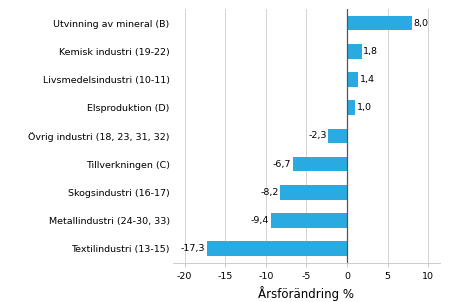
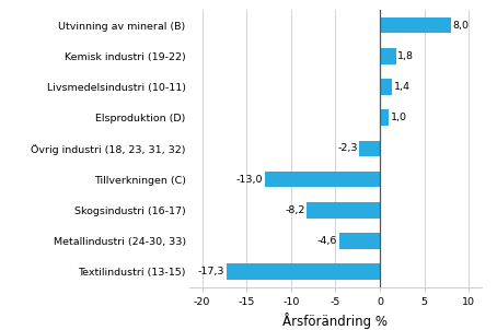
Tillverkningen (C): -6,7 -> -13,0
Metallindustri (24-30, 33): -9,4 -> -4,6
